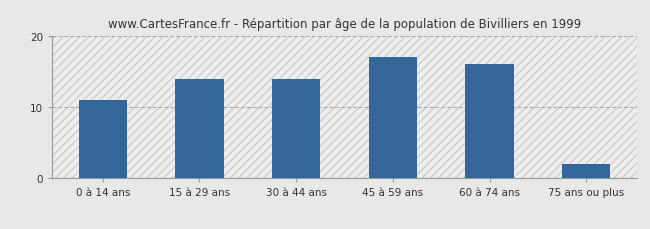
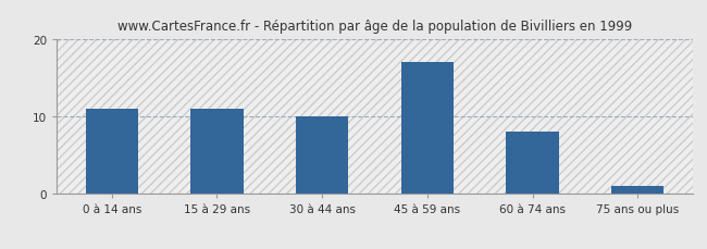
15 à 29 ans: 14 -> 11
30 à 44 ans: 14 -> 10
60 à 74 ans: 16 -> 8
75 ans ou plus: 2 -> 1
